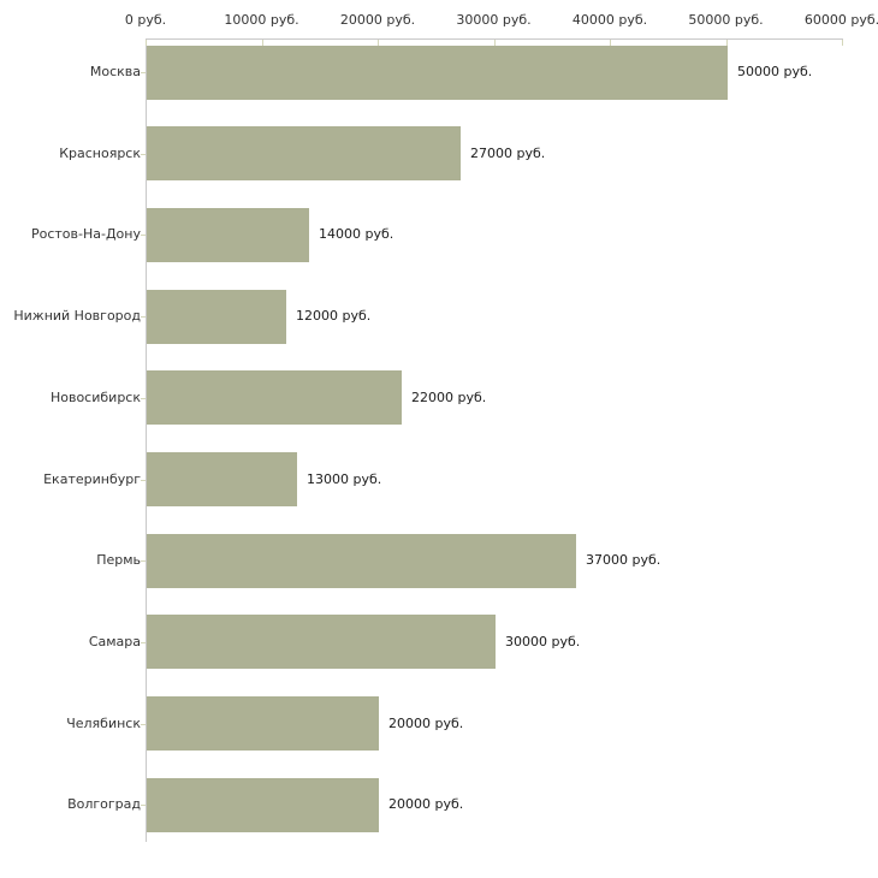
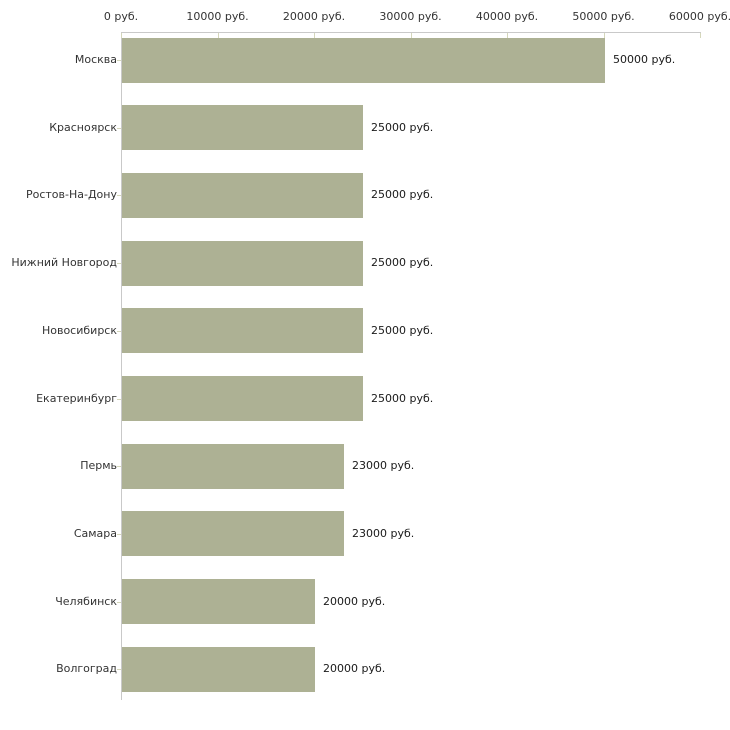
Красноярск: 27000 -> 25000
Ростов-На-Дону: 14000 -> 25000
Нижний Новгород: 12000 -> 25000
Новосибирск: 22000 -> 25000
Екатеринбург: 13000 -> 25000
Пермь: 37000 -> 23000
Самара: 30000 -> 23000
